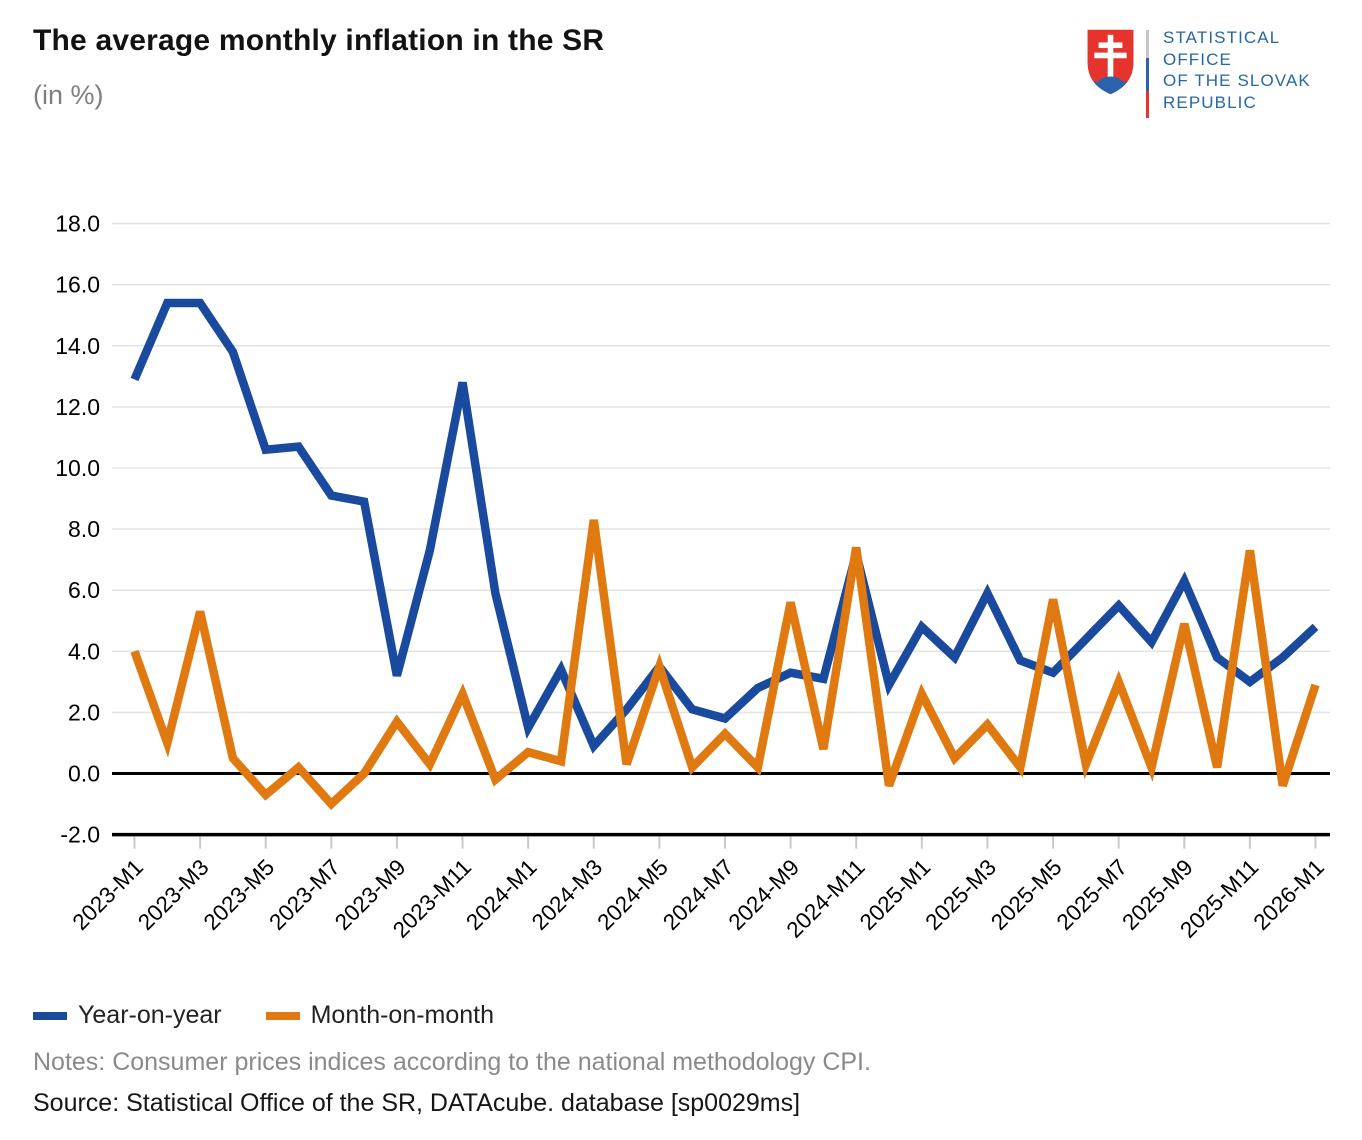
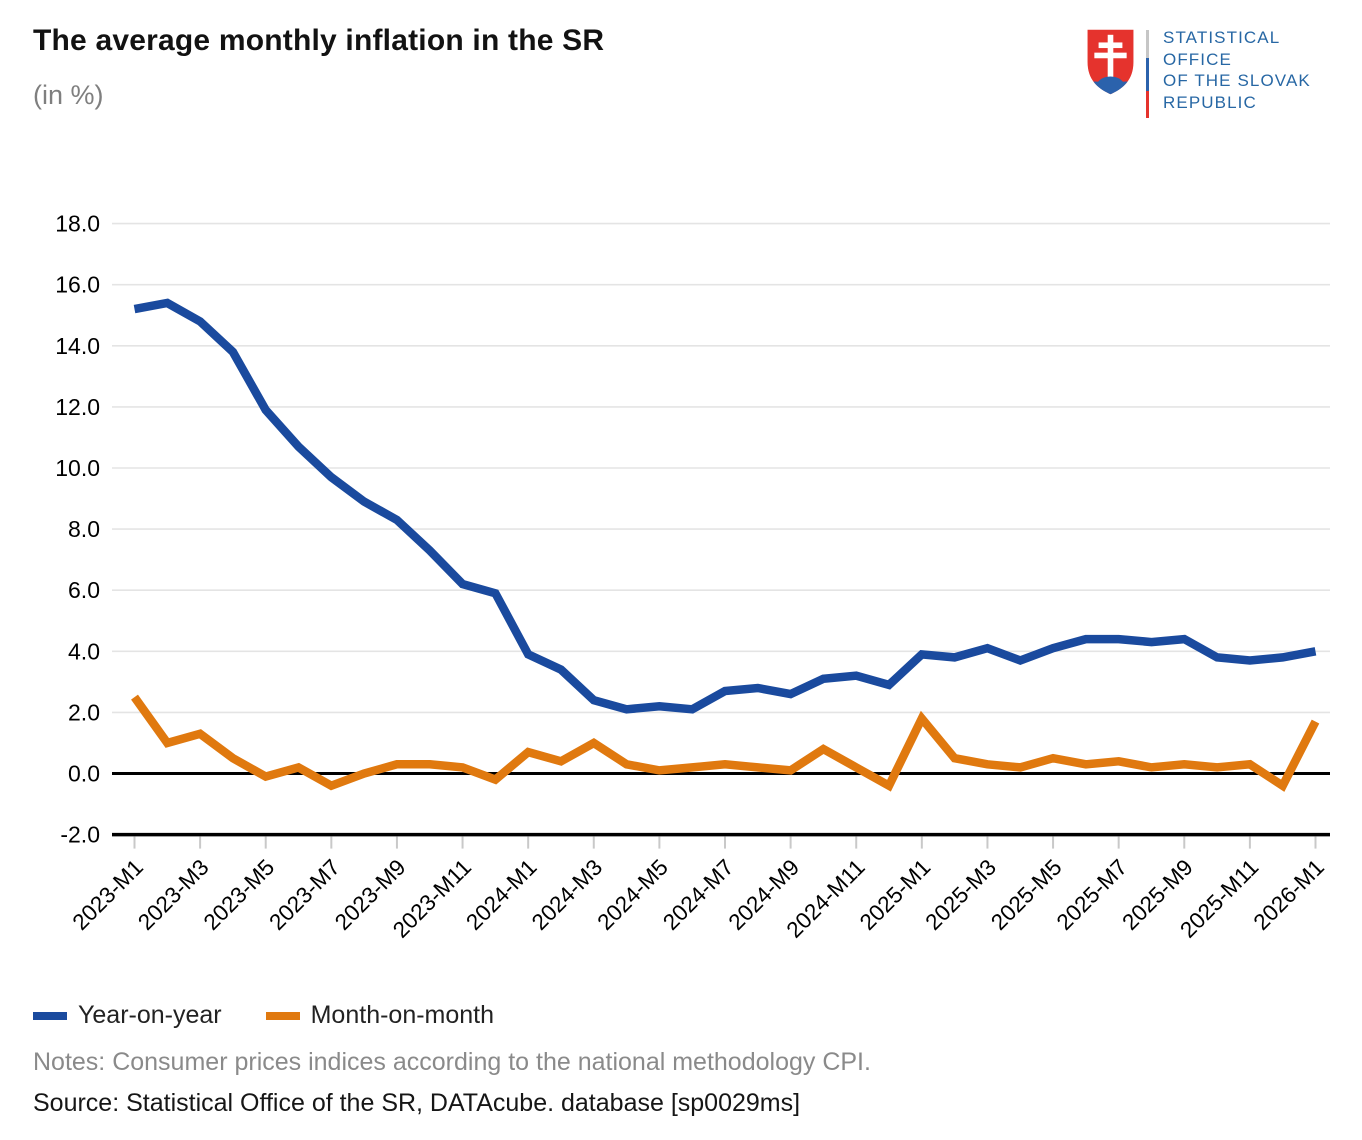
Year-on-year/2023-M1: 12.9 -> 15.2
Month-on-month/2023-M1: 4.0 -> 2.5
Year-on-year/2023-M3: 15.4 -> 14.8
Month-on-month/2023-M3: 5.3 -> 1.3
Year-on-year/2023-M5: 10.6 -> 11.9
Month-on-month/2023-M5: -0.7 -> -0.1
Year-on-year/2023-M7: 9.1 -> 9.7
Month-on-month/2023-M7: -1.0 -> -0.4
Year-on-year/2023-M9: 3.2 -> 8.3
Month-on-month/2023-M9: 1.7 -> 0.3
Year-on-year/2023-M11: 12.8 -> 6.2
Month-on-month/2023-M11: 2.6 -> 0.2
Year-on-year/2024-M1: 1.5 -> 3.9
Year-on-year/2024-M3: 0.9 -> 2.4
Month-on-month/2024-M3: 8.3 -> 1.0
Year-on-year/2024-M5: 3.5 -> 2.2
Month-on-month/2024-M5: 3.5 -> 0.1
Year-on-year/2024-M7: 1.8 -> 2.7
Month-on-month/2024-M7: 1.3 -> 0.3
Year-on-year/2024-M9: 3.3 -> 2.6
Month-on-month/2024-M9: 5.6 -> 0.1
Year-on-year/2024-M11: 7.2 -> 3.2
Month-on-month/2024-M11: 7.4 -> 0.2
Year-on-year/2025-M1: 4.8 -> 3.9
Month-on-month/2025-M1: 2.6 -> 1.8
Year-on-year/2025-M3: 5.9 -> 4.1
Month-on-month/2025-M3: 1.6 -> 0.3
Year-on-year/2025-M5: 3.3 -> 4.1
Month-on-month/2025-M5: 5.7 -> 0.5
Year-on-year/2025-M7: 5.5 -> 4.4
Month-on-month/2025-M7: 3.0 -> 0.4
Year-on-year/2025-M9: 6.3 -> 4.4
Month-on-month/2025-M9: 4.9 -> 0.3
Year-on-year/2025-M11: 3.0 -> 3.7
Month-on-month/2025-M11: 7.3 -> 0.3
Year-on-year/2026-M1: 4.8 -> 4.0
Month-on-month/2026-M1: 2.9 -> 1.7
